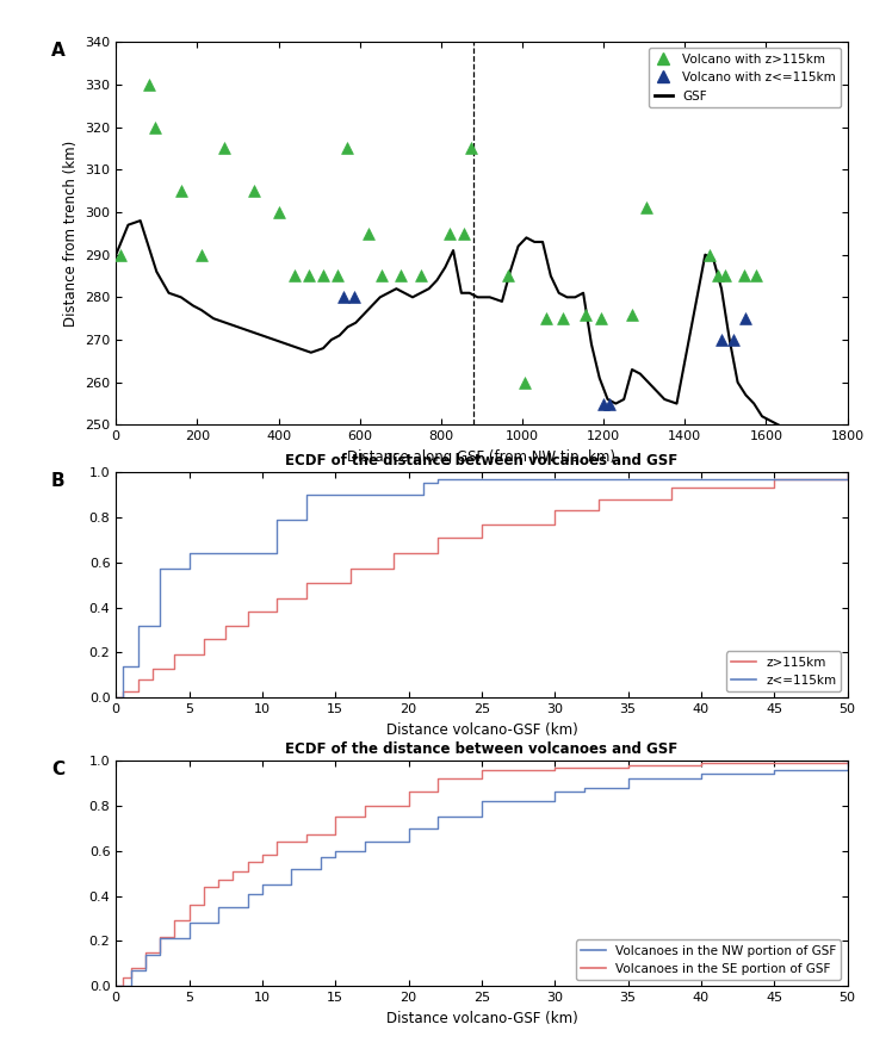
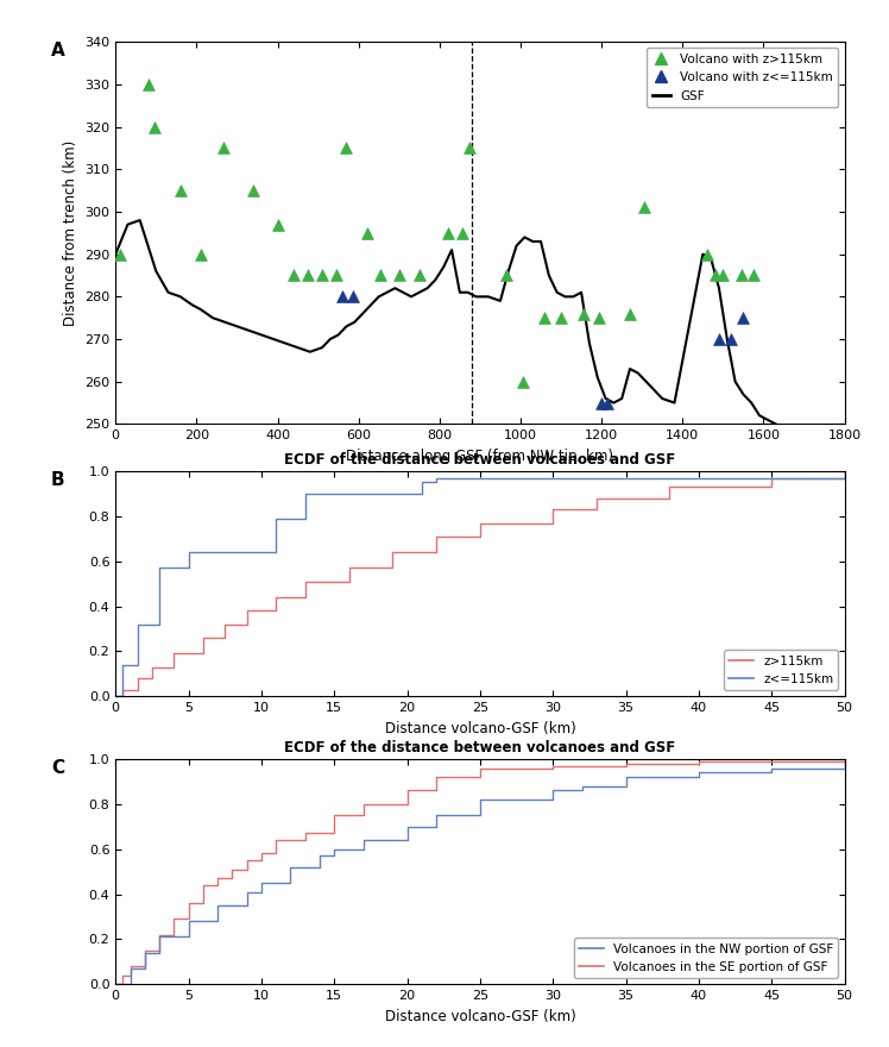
Volcano with z>115km/400: 300 -> 297
